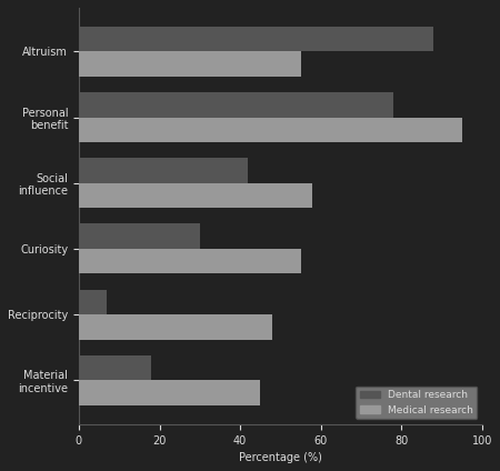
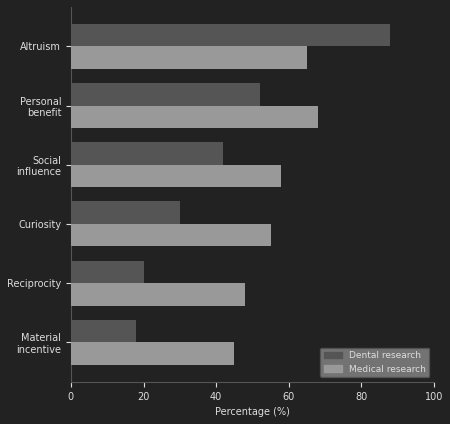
Medical research/Altruism: 55 -> 65
Dental research/Personal benefit: 78 -> 52
Medical research/Personal benefit: 95 -> 68
Dental research/Reciprocity: 7 -> 20
